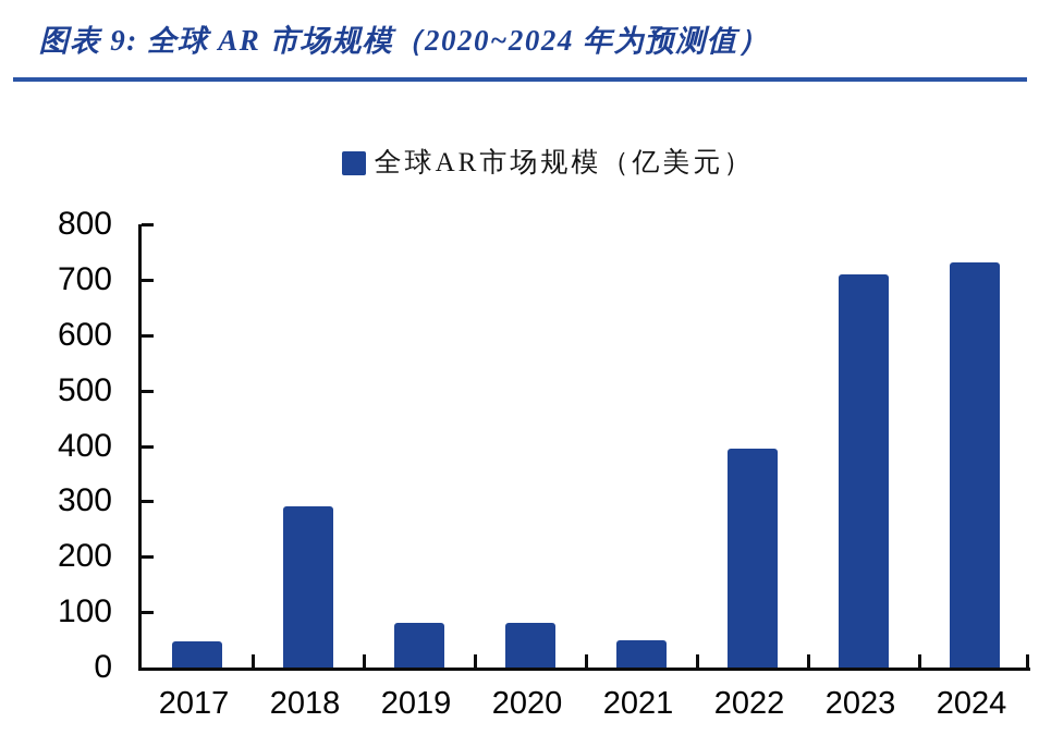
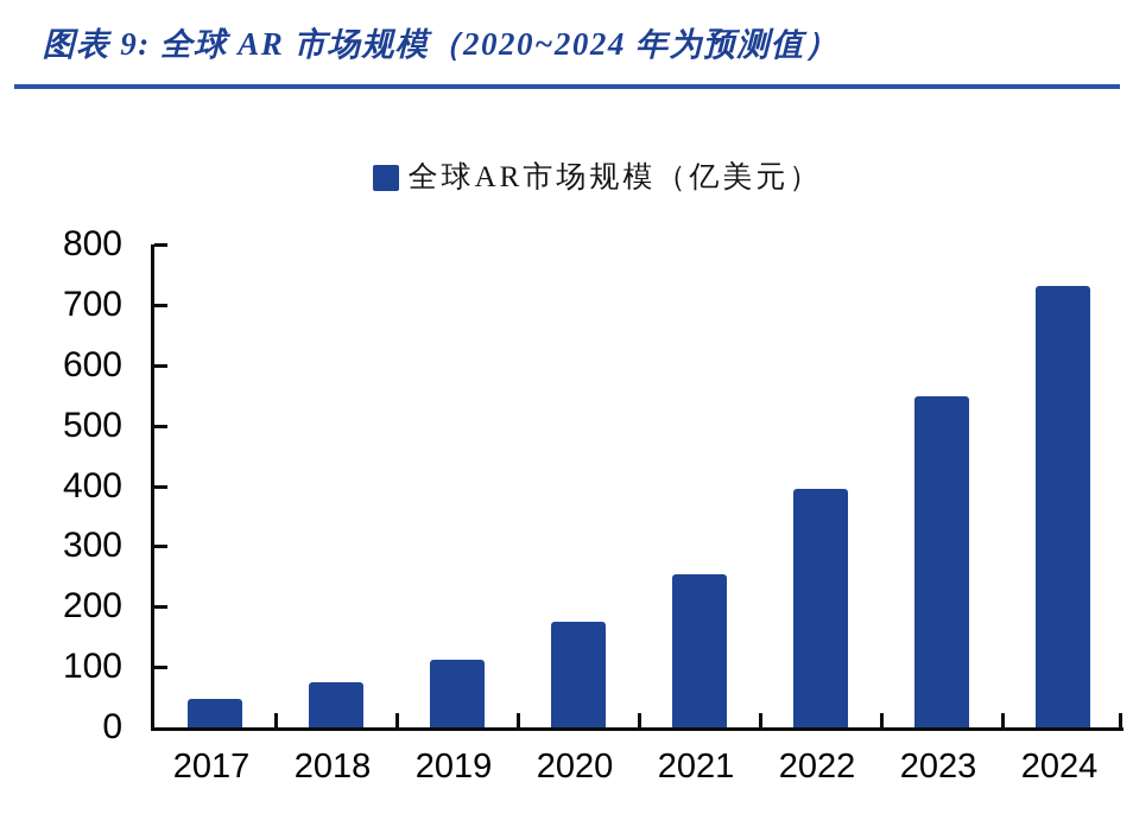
2018: 290 -> 80
2019: 80 -> 110
2020: 80 -> 170
2021: 50 -> 250
2023: 710 -> 550
